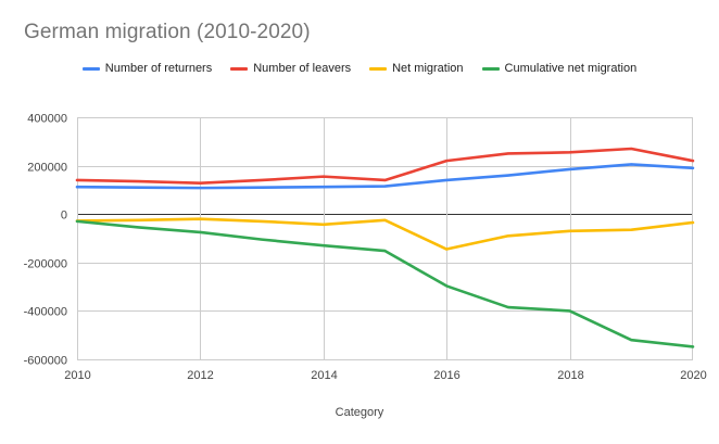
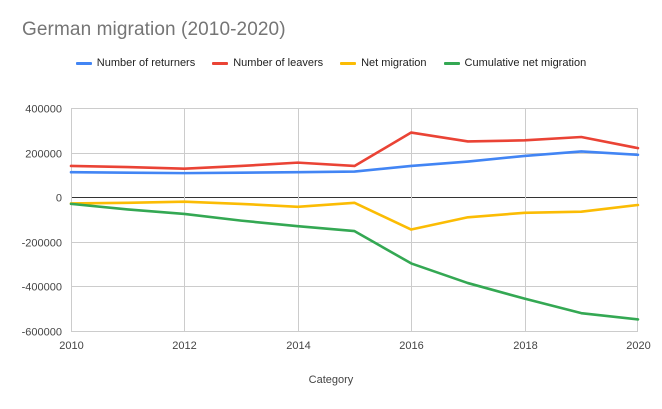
Number of leavers/2016: 220000 -> 290000
Cumulative net migration/2018: -400000 -> -460000
